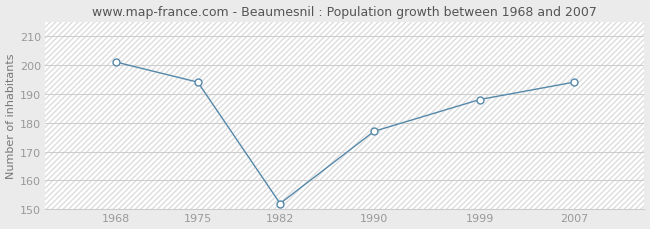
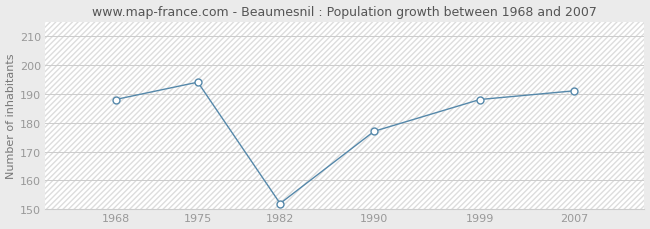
1968: 201 -> 188
2007: 194 -> 191
